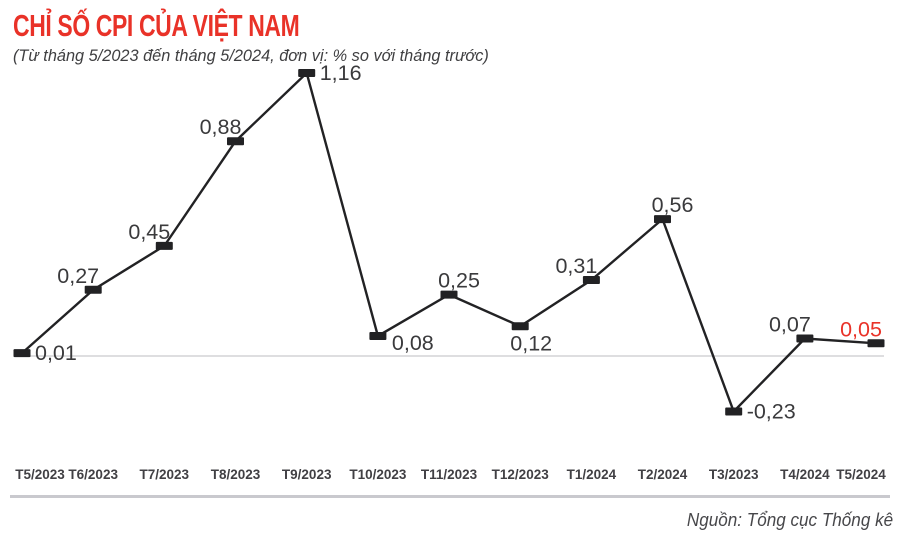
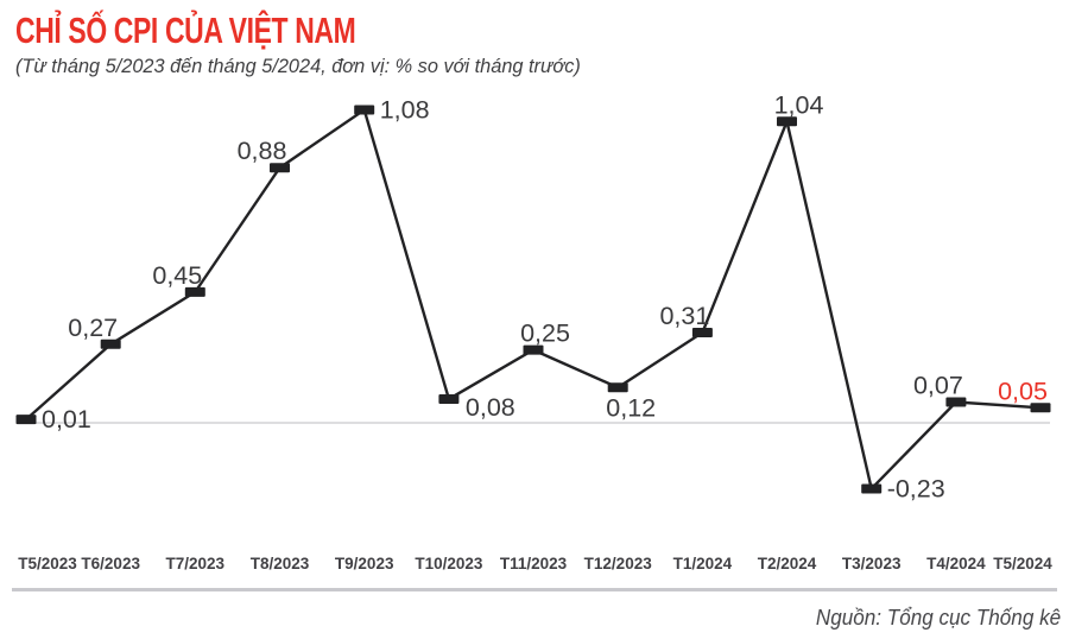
T9/2023: 1,16 -> 1,08
T2/2024: 0,56 -> 1,04
